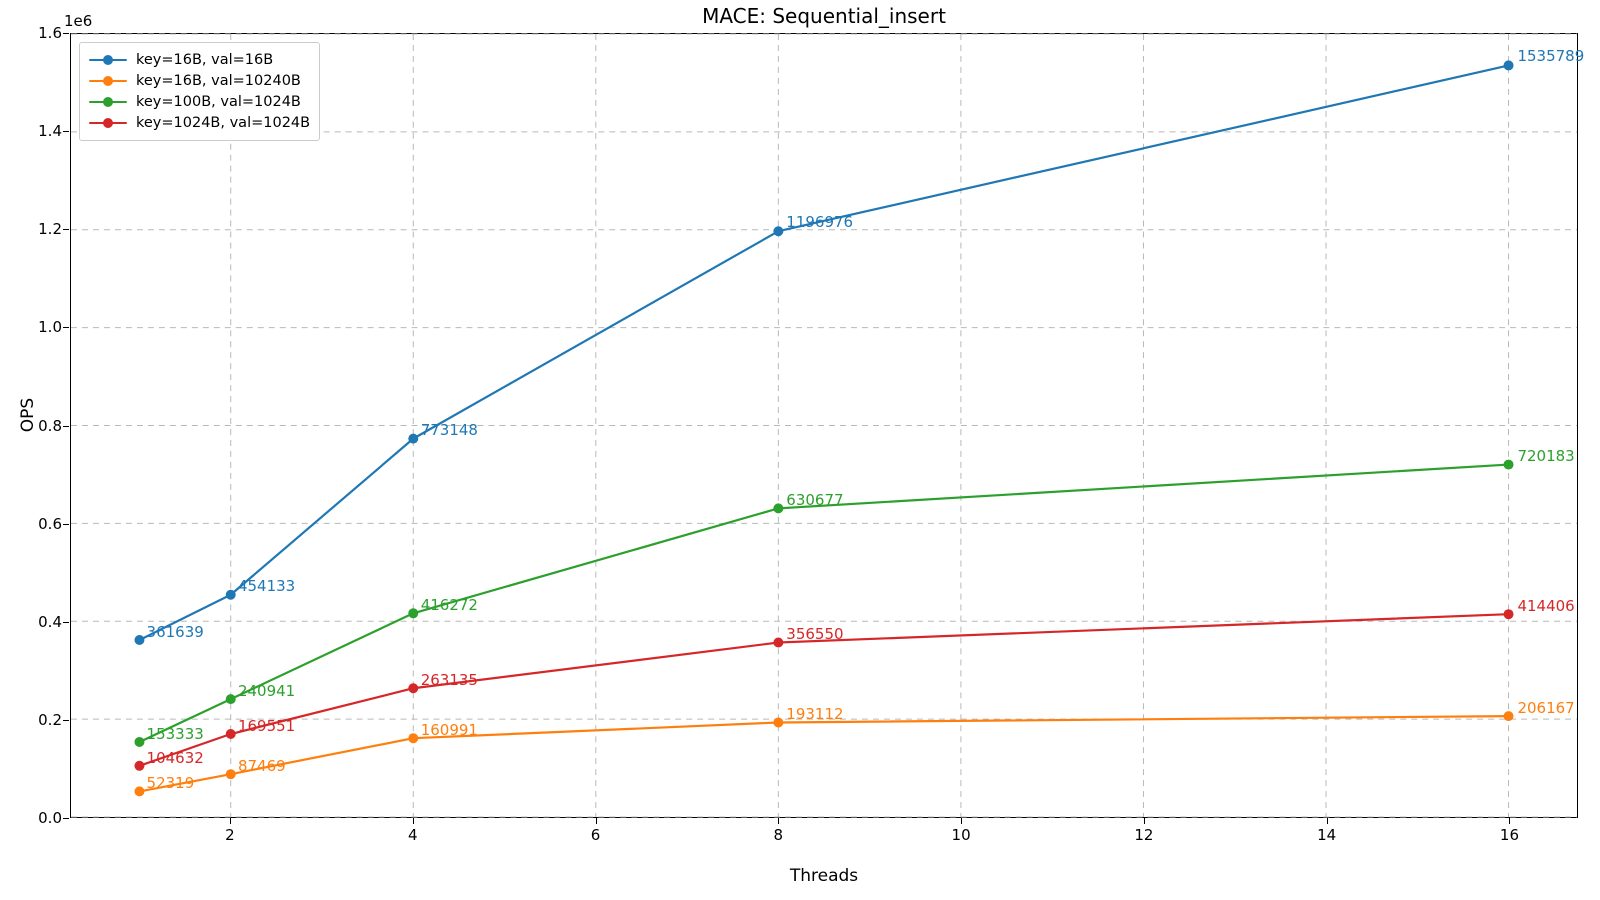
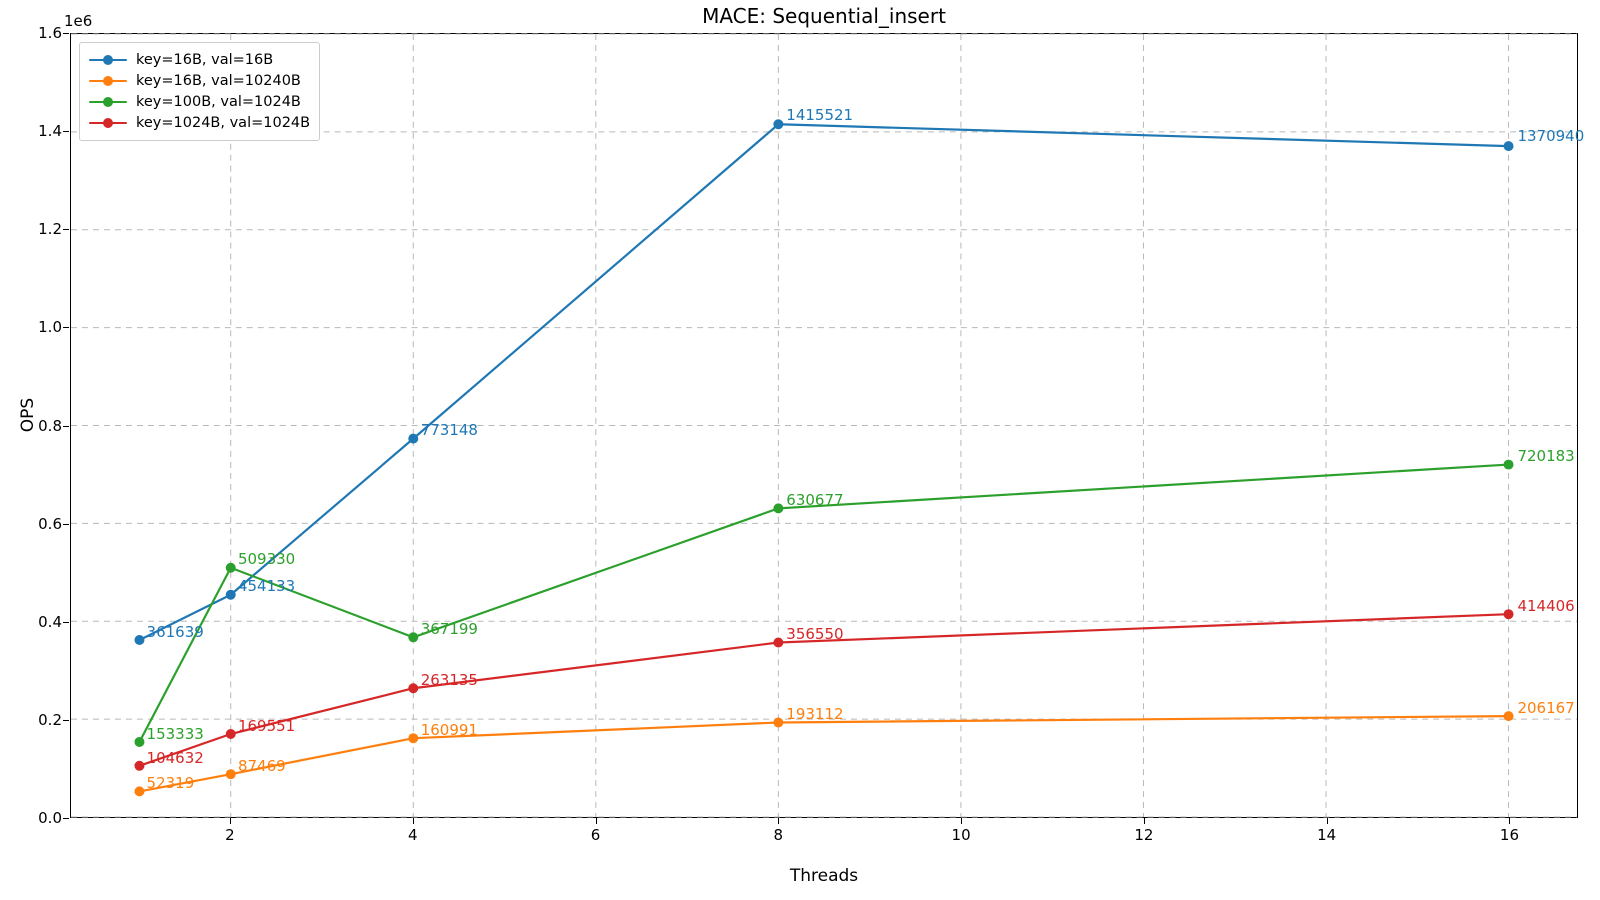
key=100B, val=1024B/2: 240941 -> 509330
key=100B, val=1024B/4: 416272 -> 367199
key=16B, val=16B/8: 1196976 -> 1415521
key=16B, val=16B/16: 1535789 -> 1370940
